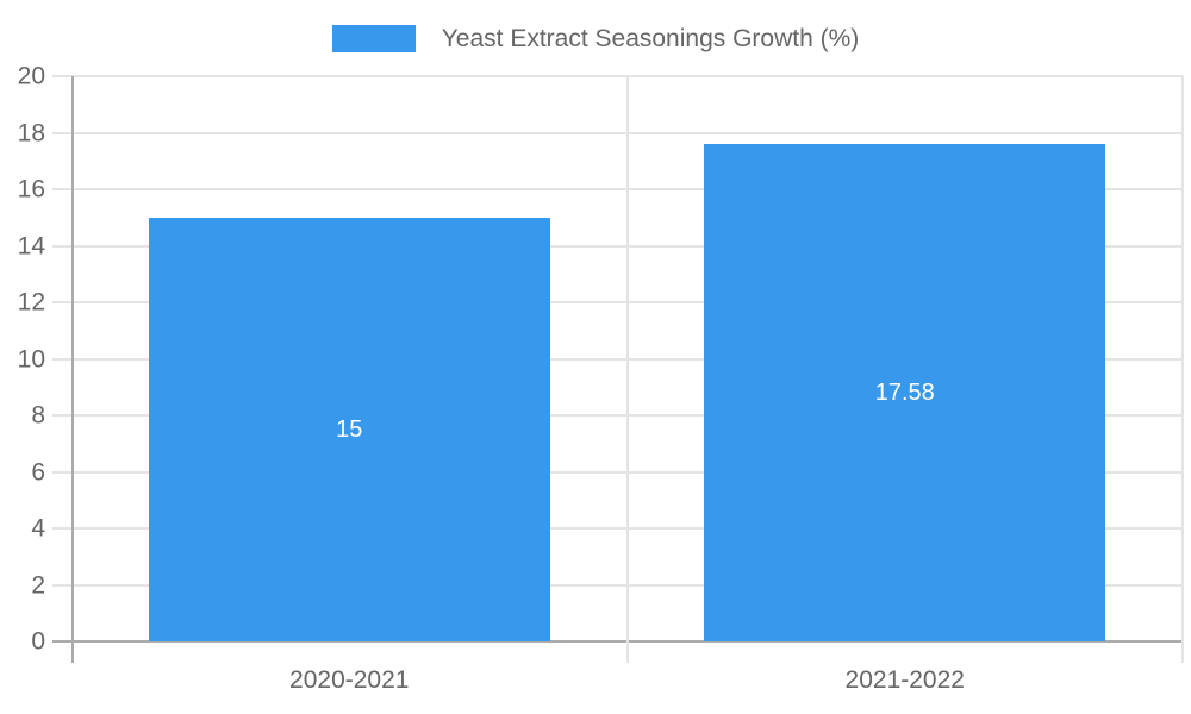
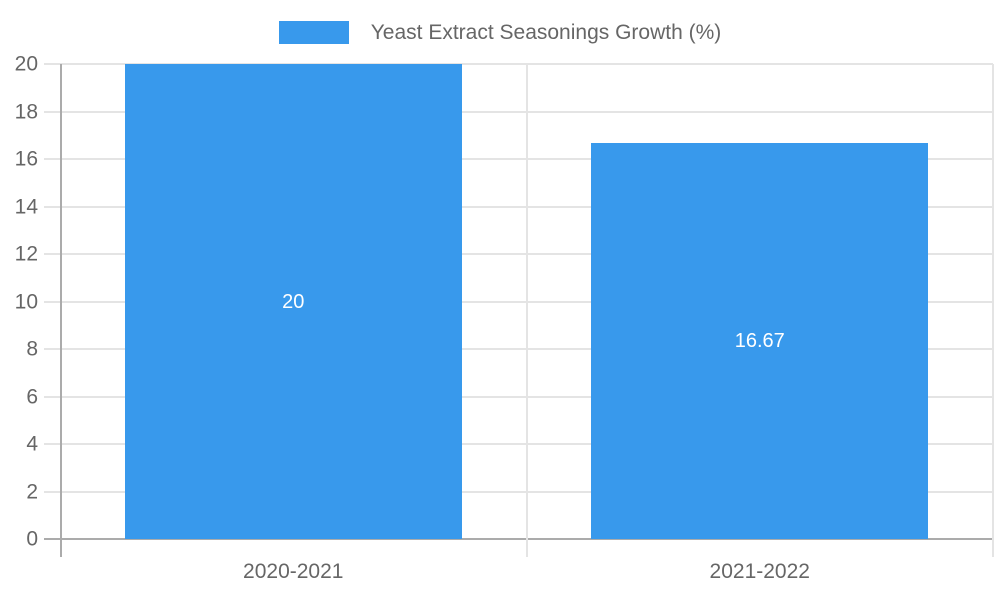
2020-2021: 15 -> 20
2021-2022: 17.58 -> 16.67
